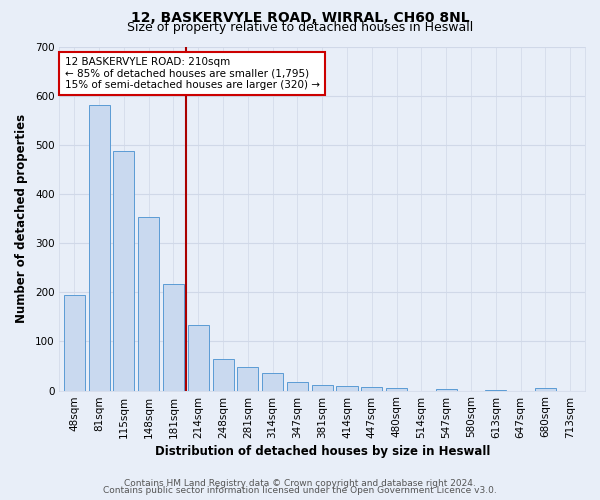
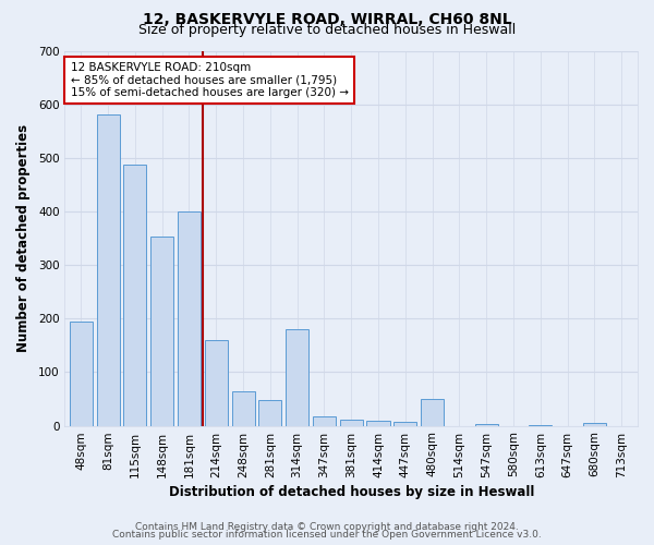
181sqm: 217 -> 400
214sqm: 133 -> 160
314sqm: 35 -> 180
480sqm: 5 -> 50
